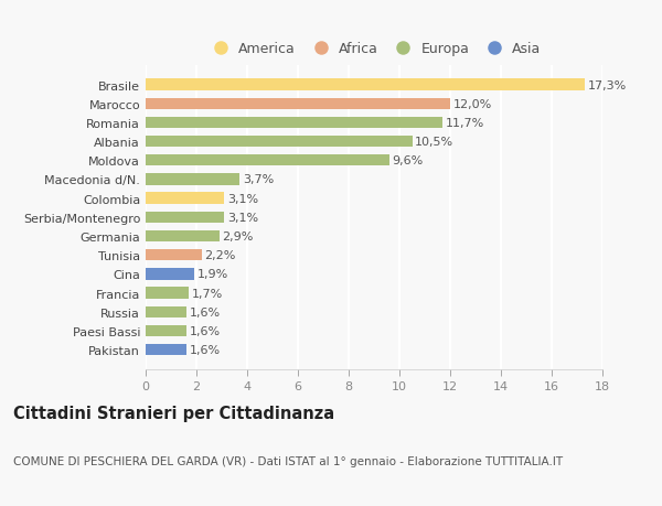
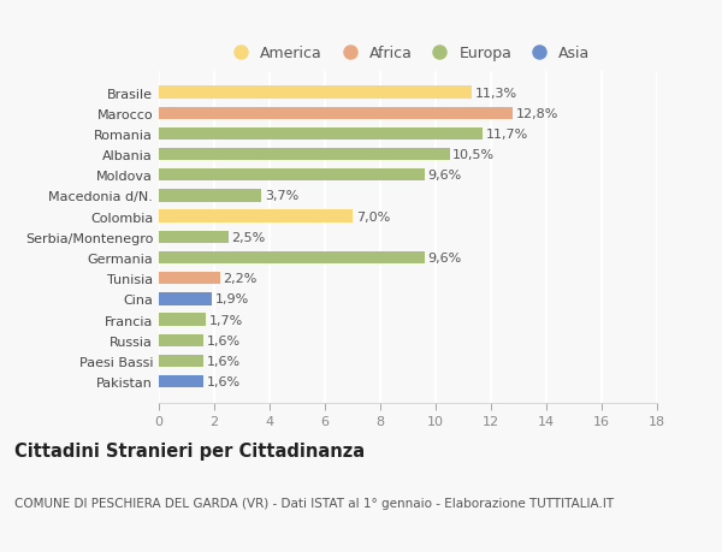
Brasile: 17,3% -> 11,3%
Marocco: 12,0% -> 12,8%
Colombia: 3,1% -> 7,0%
Serbia/Montenegro: 3,1% -> 2,5%
Germania: 2,9% -> 9,6%
